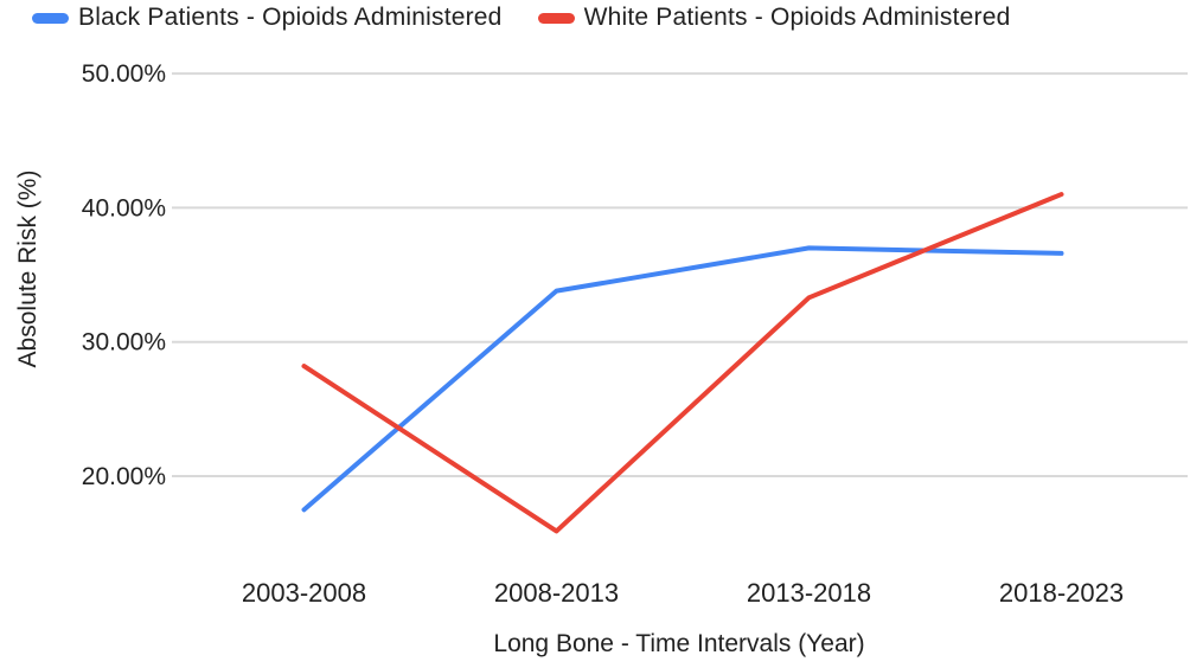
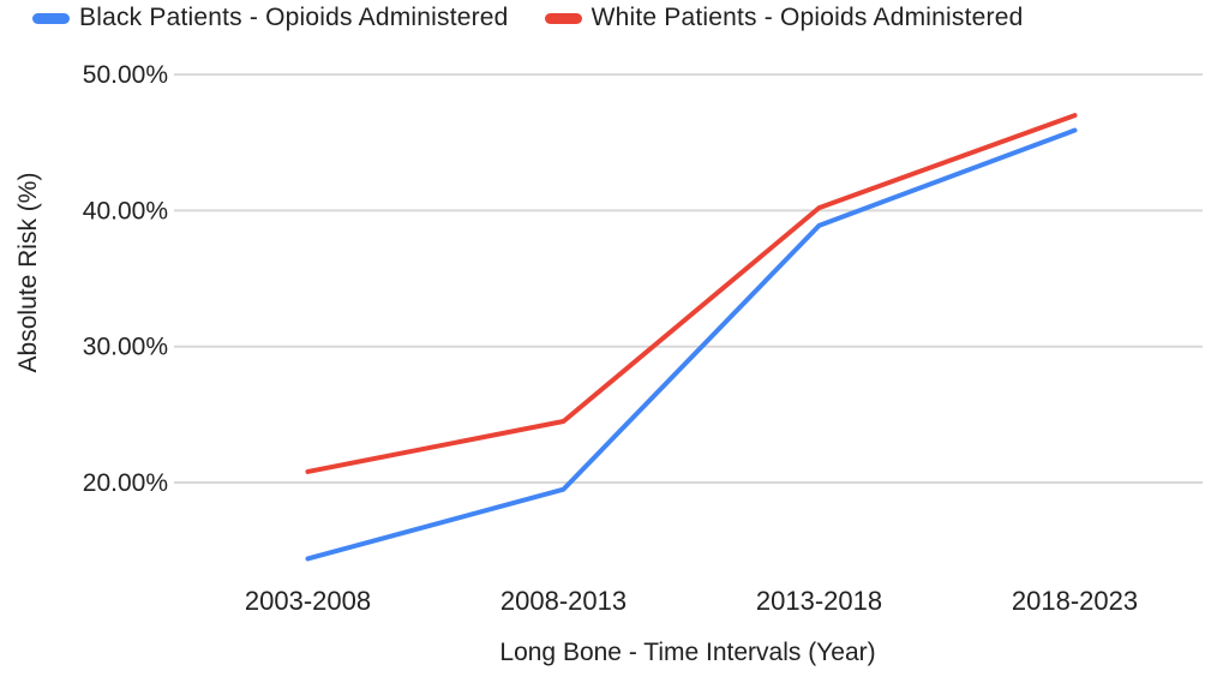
Black Patients - Opioids Administered/2003-2008: 17.5% -> 14.4%
White Patients - Opioids Administered/2003-2008: 28.2% -> 20.8%
Black Patients - Opioids Administered/2008-2013: 33.8% -> 19.5%
White Patients - Opioids Administered/2008-2013: 15.9% -> 24.5%
Black Patients - Opioids Administered/2013-2018: 37.0% -> 38.9%
White Patients - Opioids Administered/2013-2018: 33.3% -> 40.2%
Black Patients - Opioids Administered/2018-2023: 36.6% -> 45.9%
White Patients - Opioids Administered/2018-2023: 41.0% -> 47.0%
